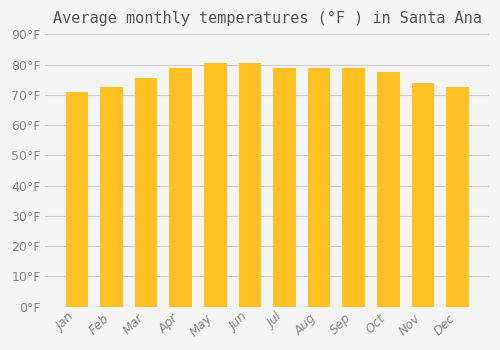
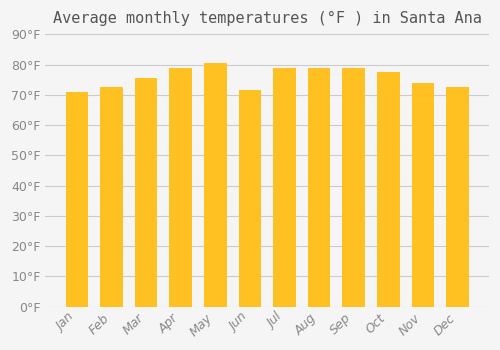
Jun: 80.5°F -> 71.5°F
